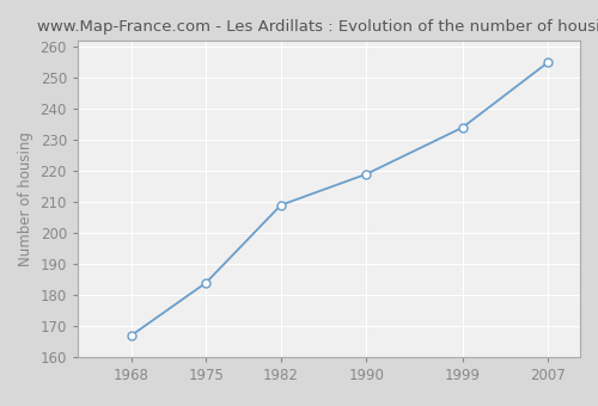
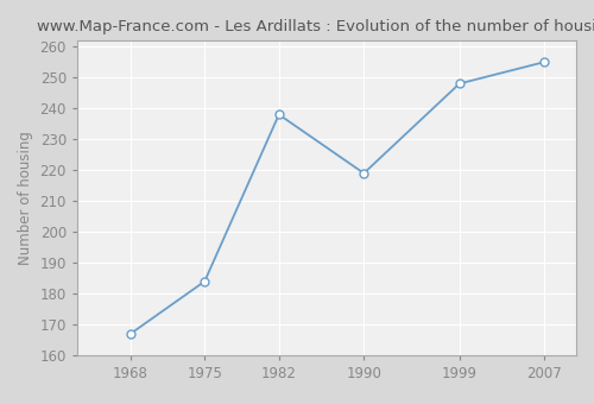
1982: 209 -> 238
1999: 234 -> 248
